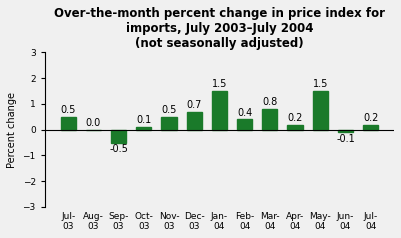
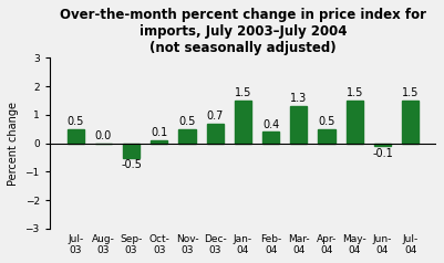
Mar- 04: 0.8 -> 1.3
Apr- 04: 0.2 -> 0.5
Jul- 04: 0.2 -> 1.5
